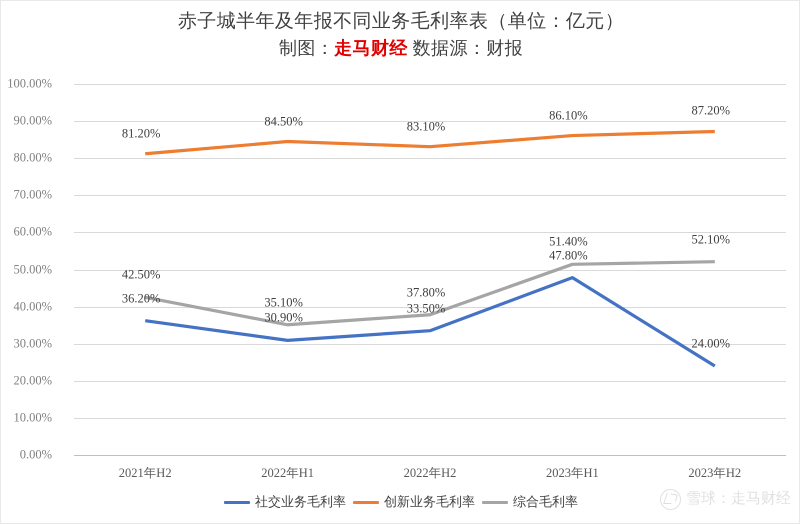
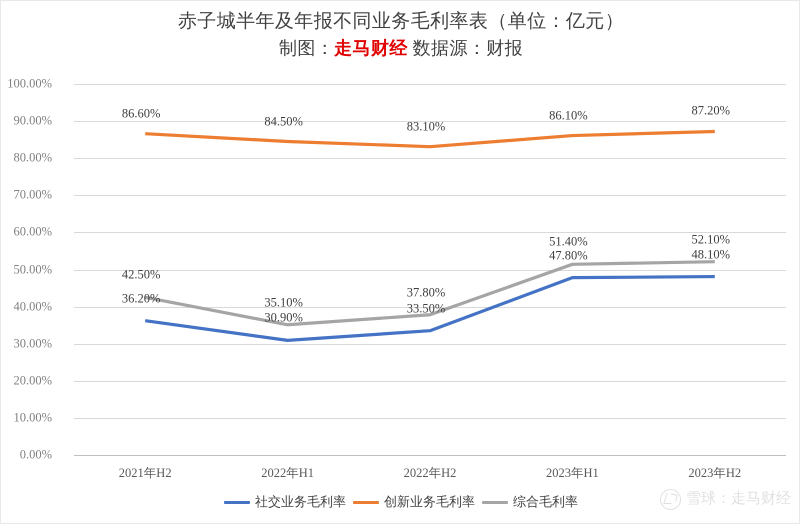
创新业务毛利率/2021年H2: 81.20% -> 86.60%
社交业务毛利率/2023年H2: 24.00% -> 48.10%
